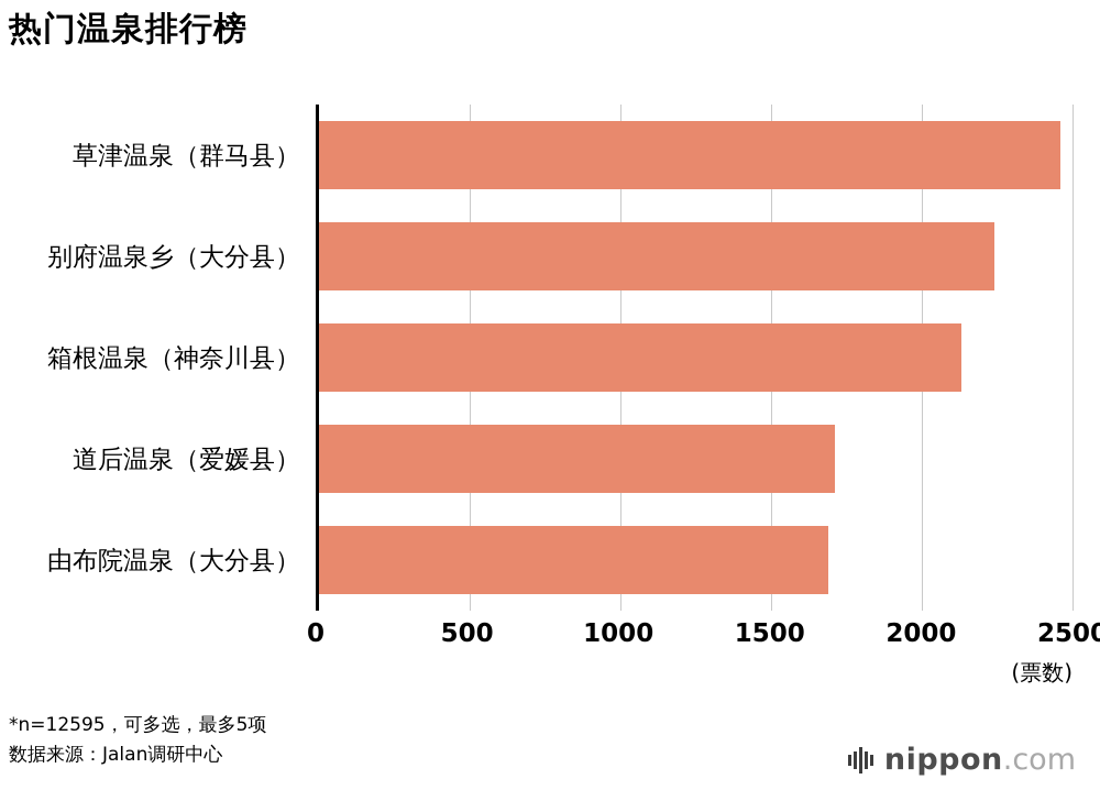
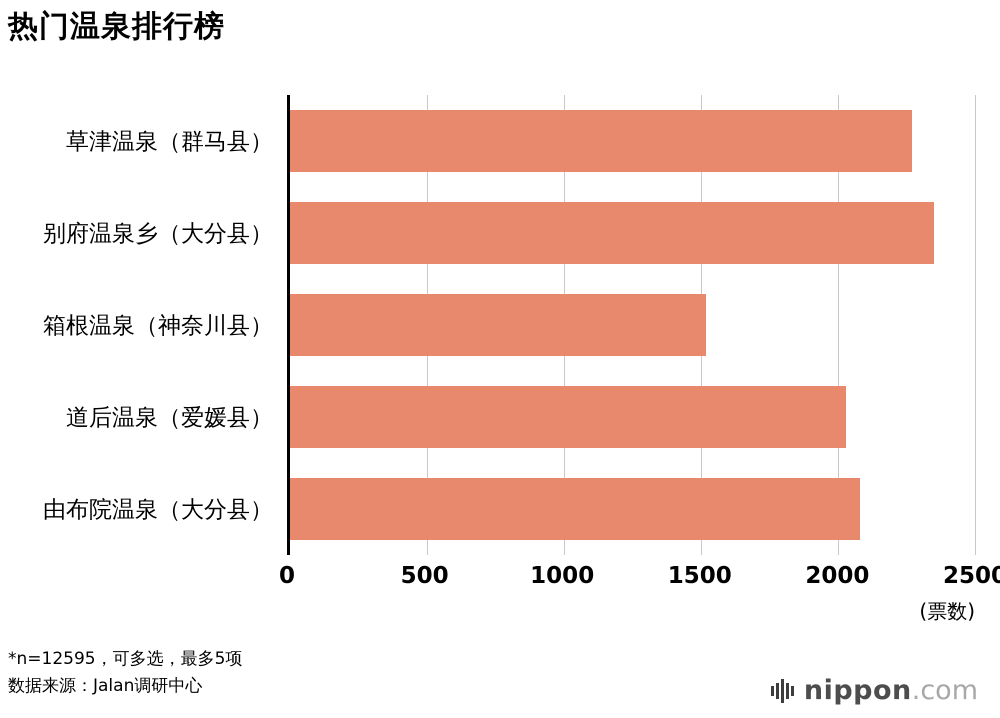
草津温泉（群马县）: 2460 -> 2270
别府温泉乡（大分县）: 2240 -> 2350
箱根温泉（神奈川县）: 2130 -> 1520
道后温泉（爱媛县）: 1710 -> 2030
由布院温泉（大分县）: 1690 -> 2080
